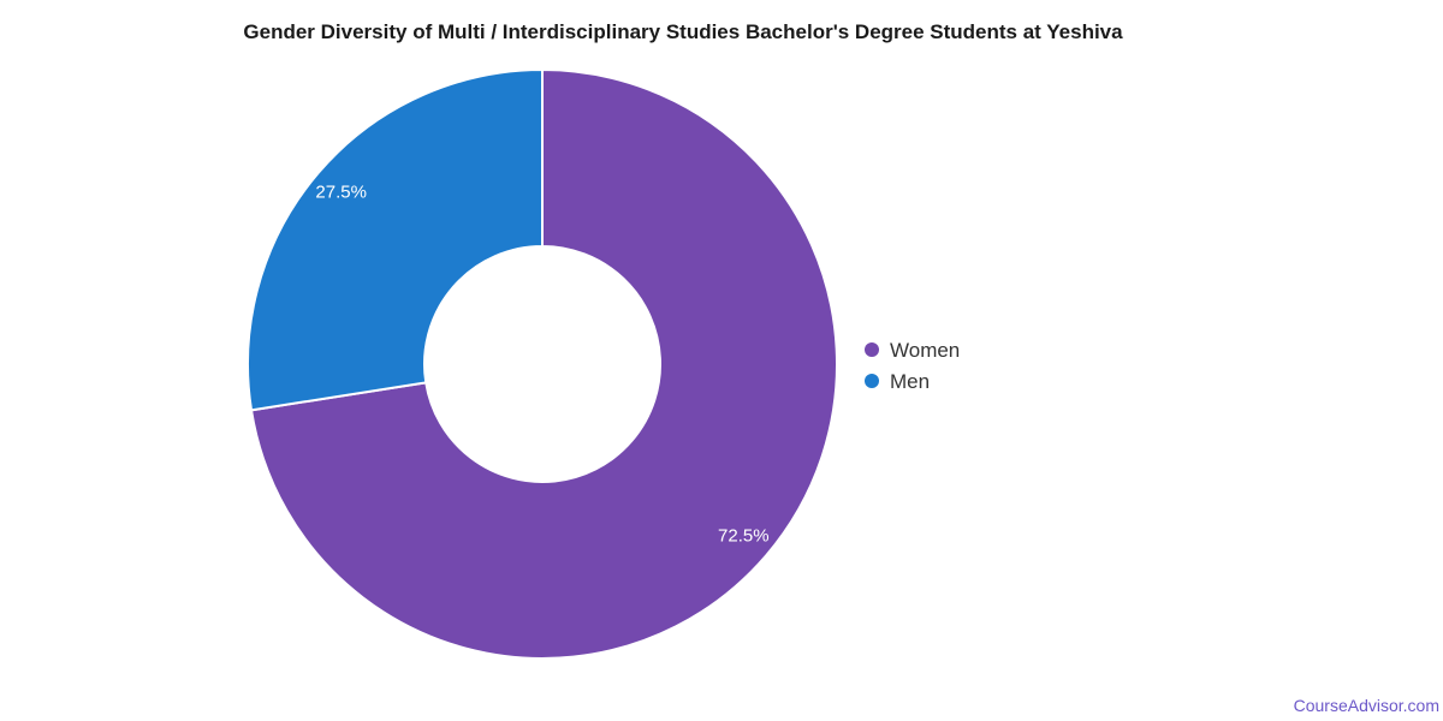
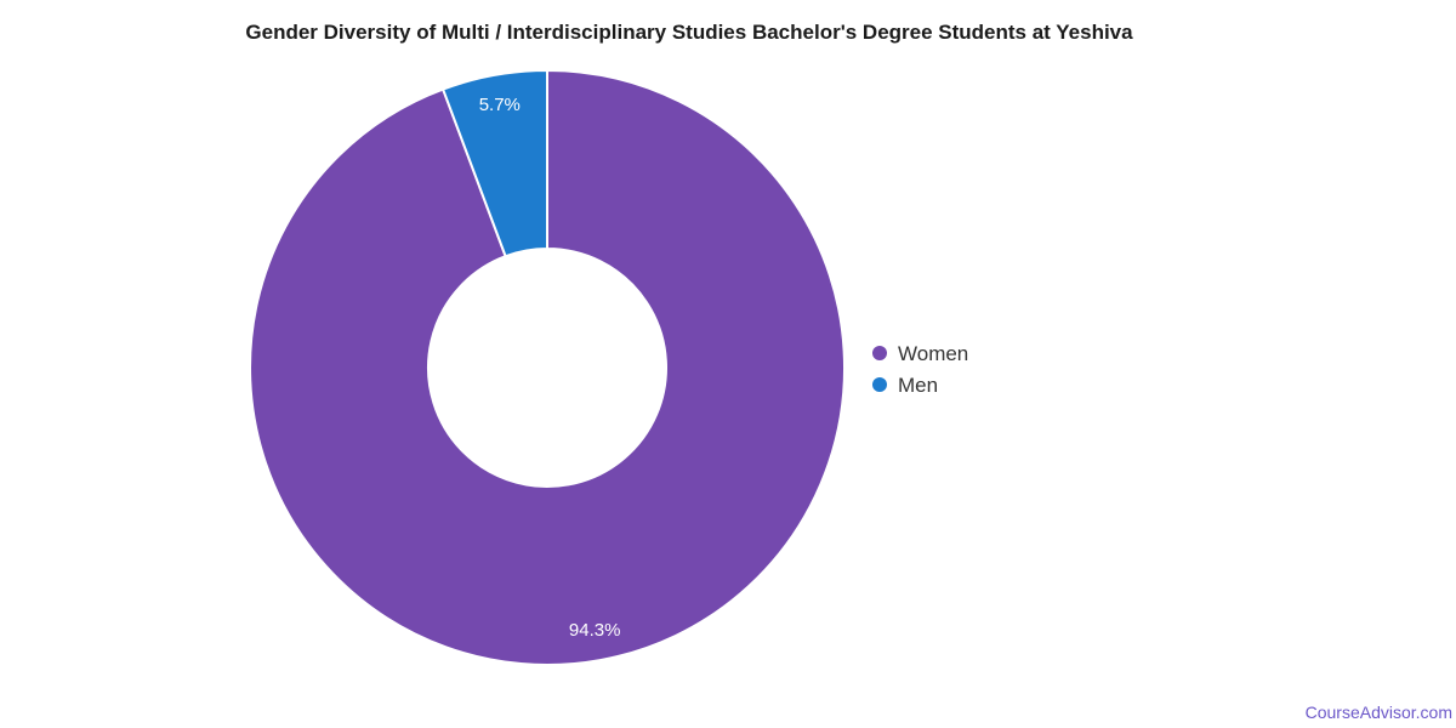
Women: 72.5% -> 94.3%
Men: 27.5% -> 5.7%
